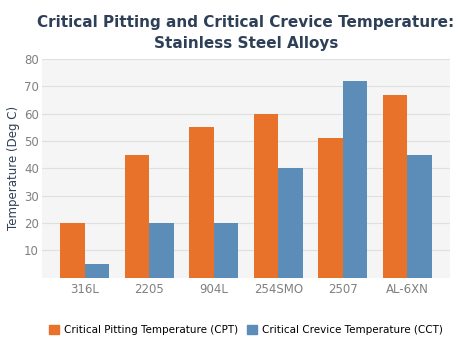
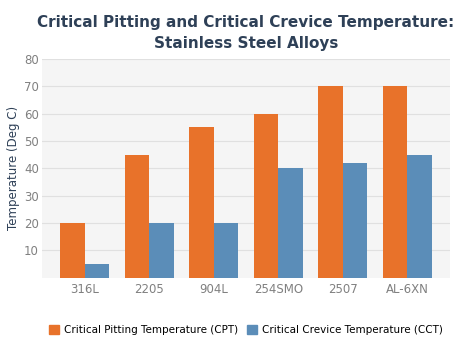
Critical Pitting Temperature (CPT)/2507: 51 -> 70
Critical Crevice Temperature (CCT)/2507: 72 -> 42
Critical Pitting Temperature (CPT)/AL-6XN: 67 -> 70
